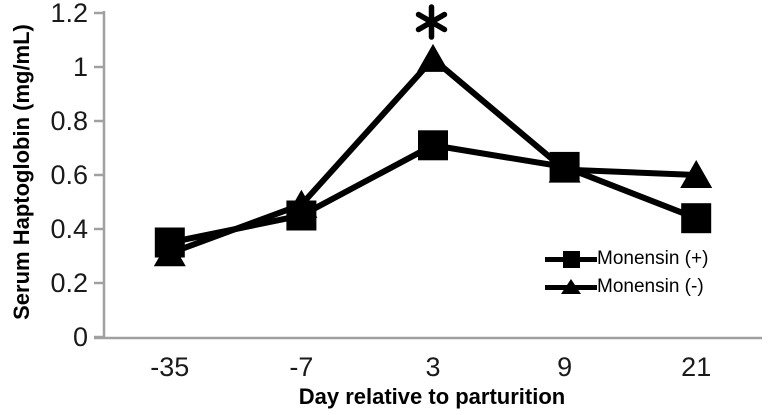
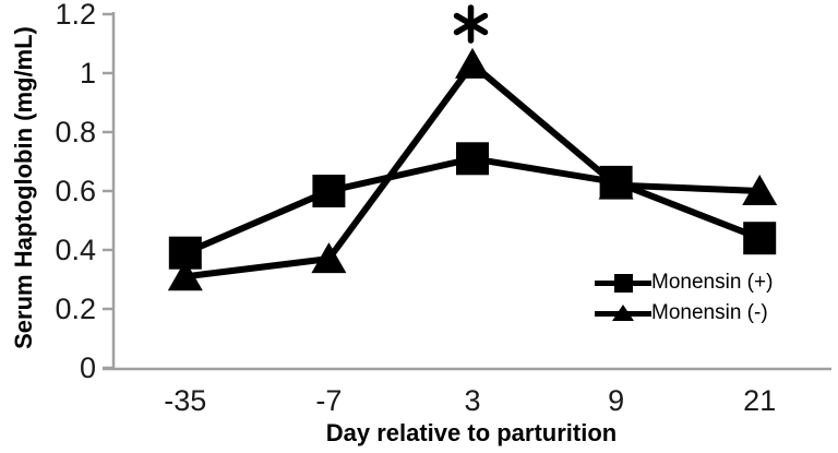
Monensin (+)/-35: 0.35 -> 0.39
Monensin (+)/-7: 0.45 -> 0.60
Monensin (-)/-7: 0.49 -> 0.37
